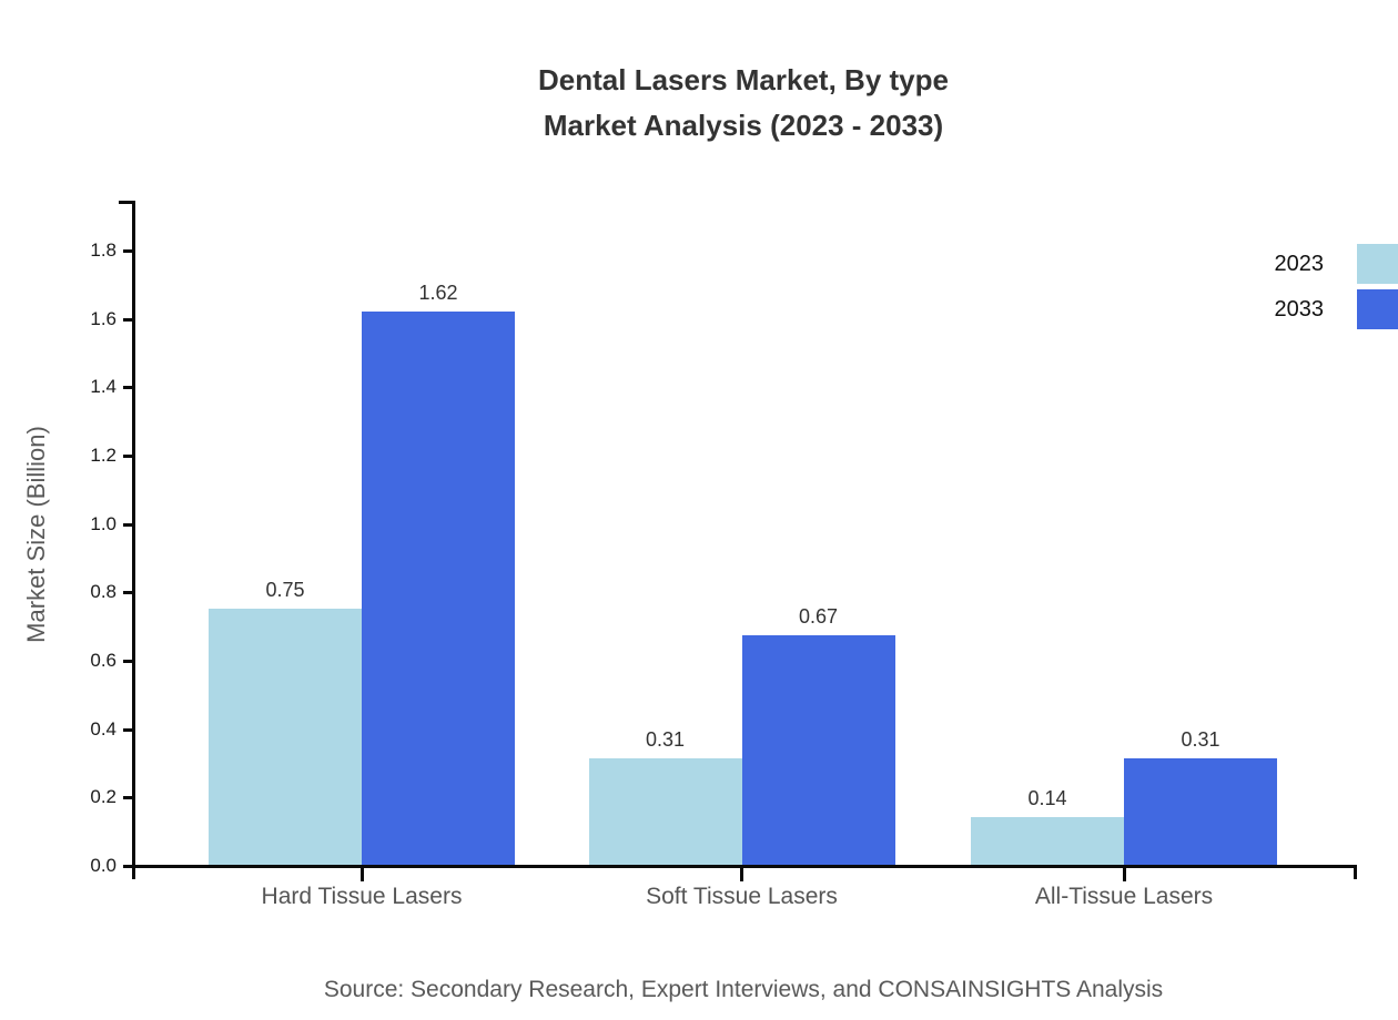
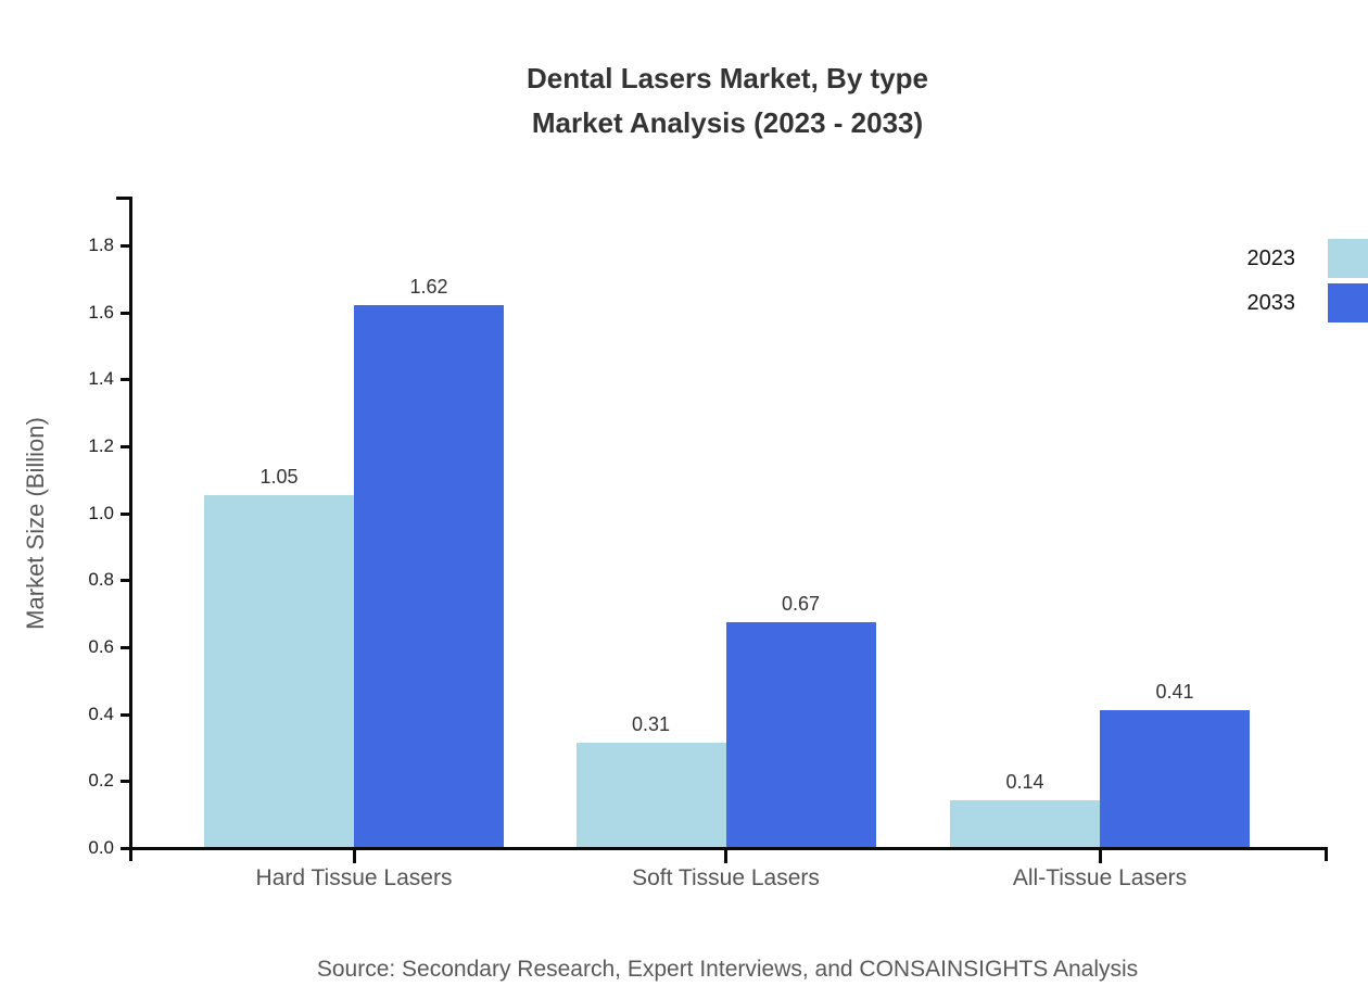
2023/Hard Tissue Lasers: 0.75 -> 1.05
2033/All-Tissue Lasers: 0.31 -> 0.41
